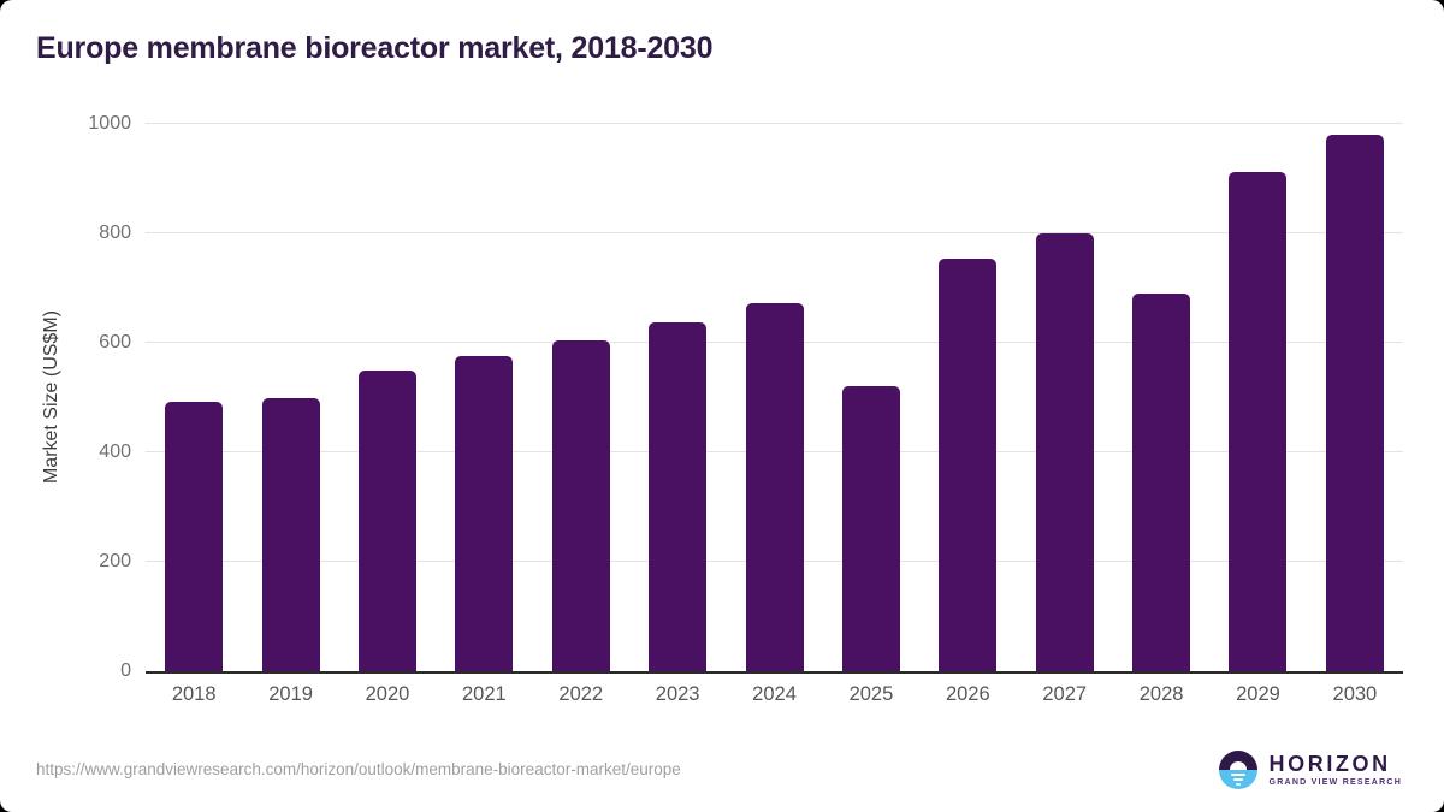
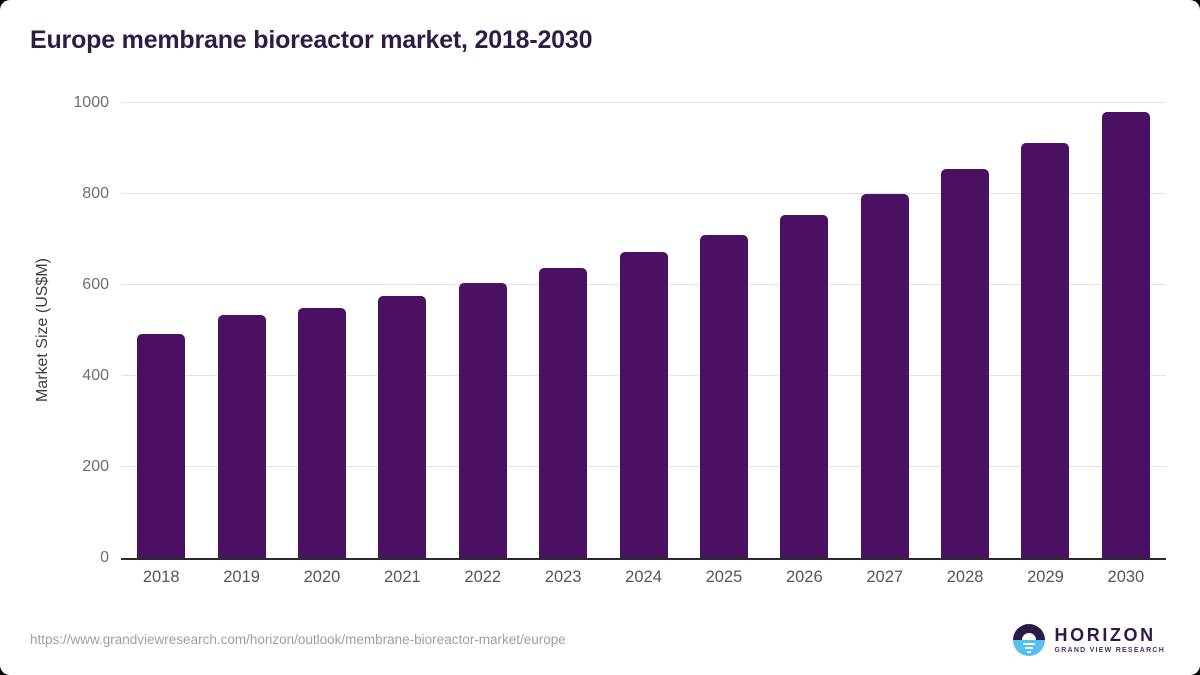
2019: 500 -> 530
2025: 520 -> 710
2028: 690 -> 860
